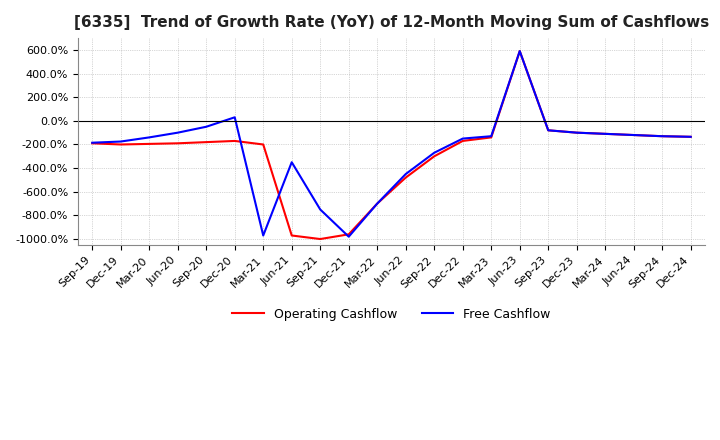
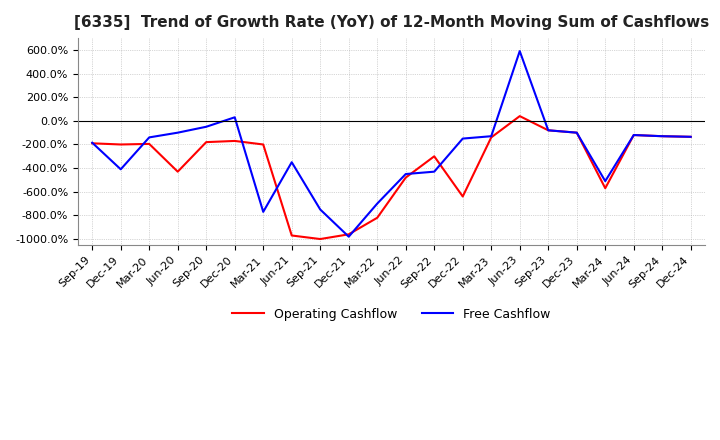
Free Cashflow/Dec-19: -180% -> -410%
Operating Cashflow/Jun-20: -190% -> -430%
Free Cashflow/Mar-21: -970% -> -770%
Operating Cashflow/Mar-22: -700% -> -820%
Free Cashflow/Sep-22: -270% -> -430%
Operating Cashflow/Dec-22: -170% -> -640%
Operating Cashflow/Jun-23: 590% -> 40%
Operating Cashflow/Mar-24: -110% -> -570%
Free Cashflow/Mar-24: -110% -> -510%
